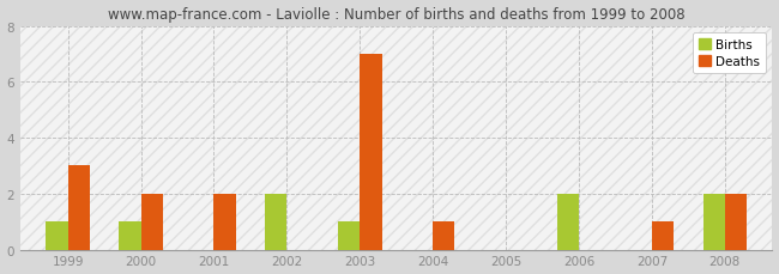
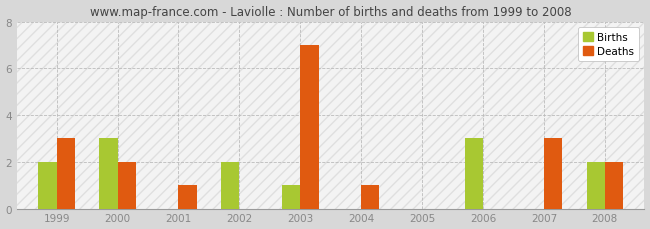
Births/1999: 1 -> 2
Births/2000: 1 -> 3
Deaths/2001: 2 -> 1
Births/2006: 2 -> 3
Deaths/2007: 1 -> 3
